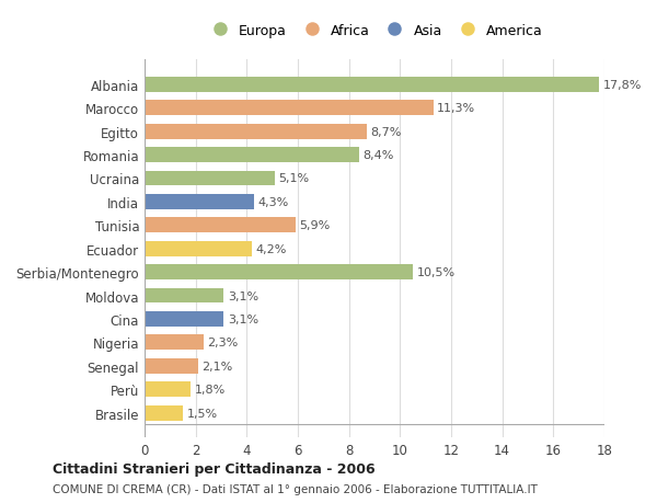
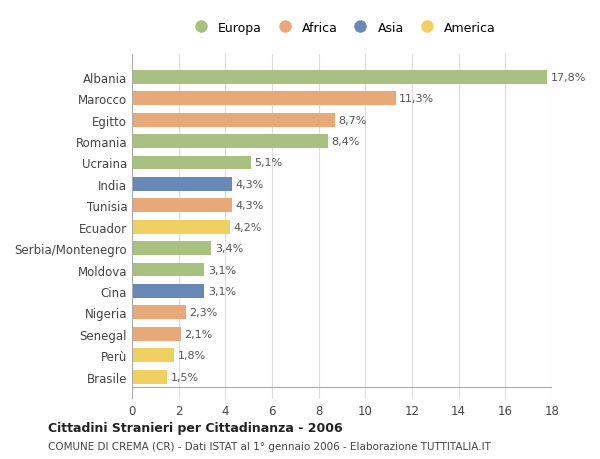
Tunisia: 5,9% -> 4,3%
Serbia/Montenegro: 10,5% -> 3,4%
